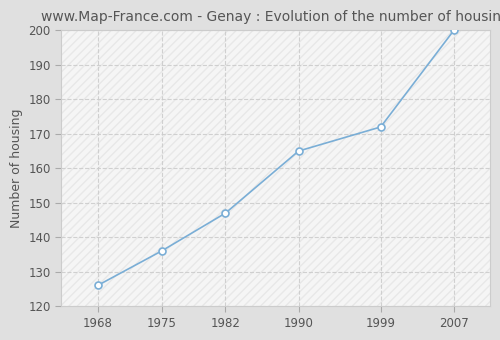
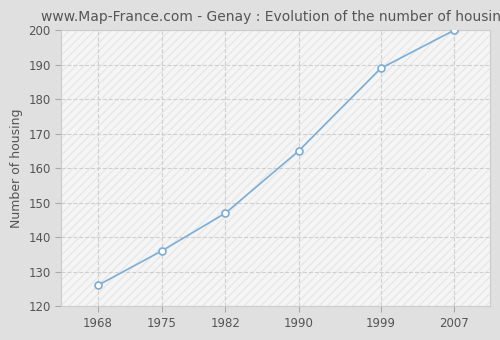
1999: 172 -> 189
